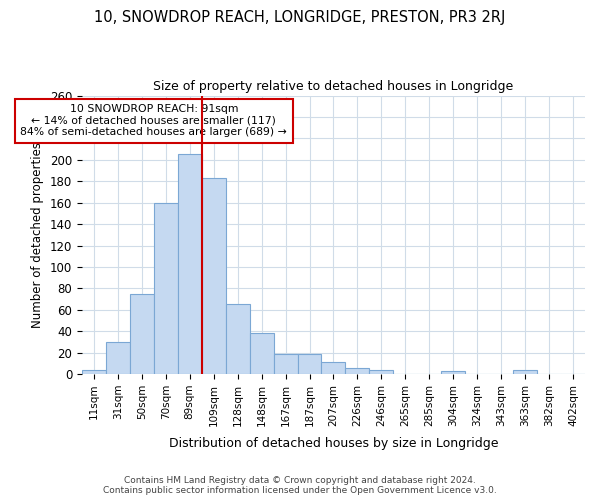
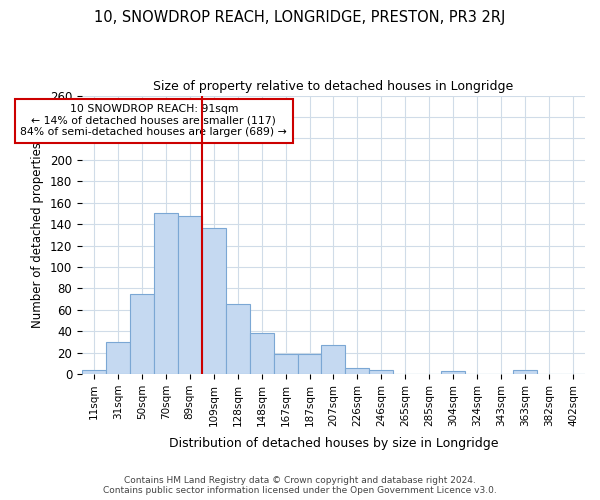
70sqm: 160 -> 150
89sqm: 205 -> 148
109sqm: 183 -> 136
207sqm: 11 -> 27
